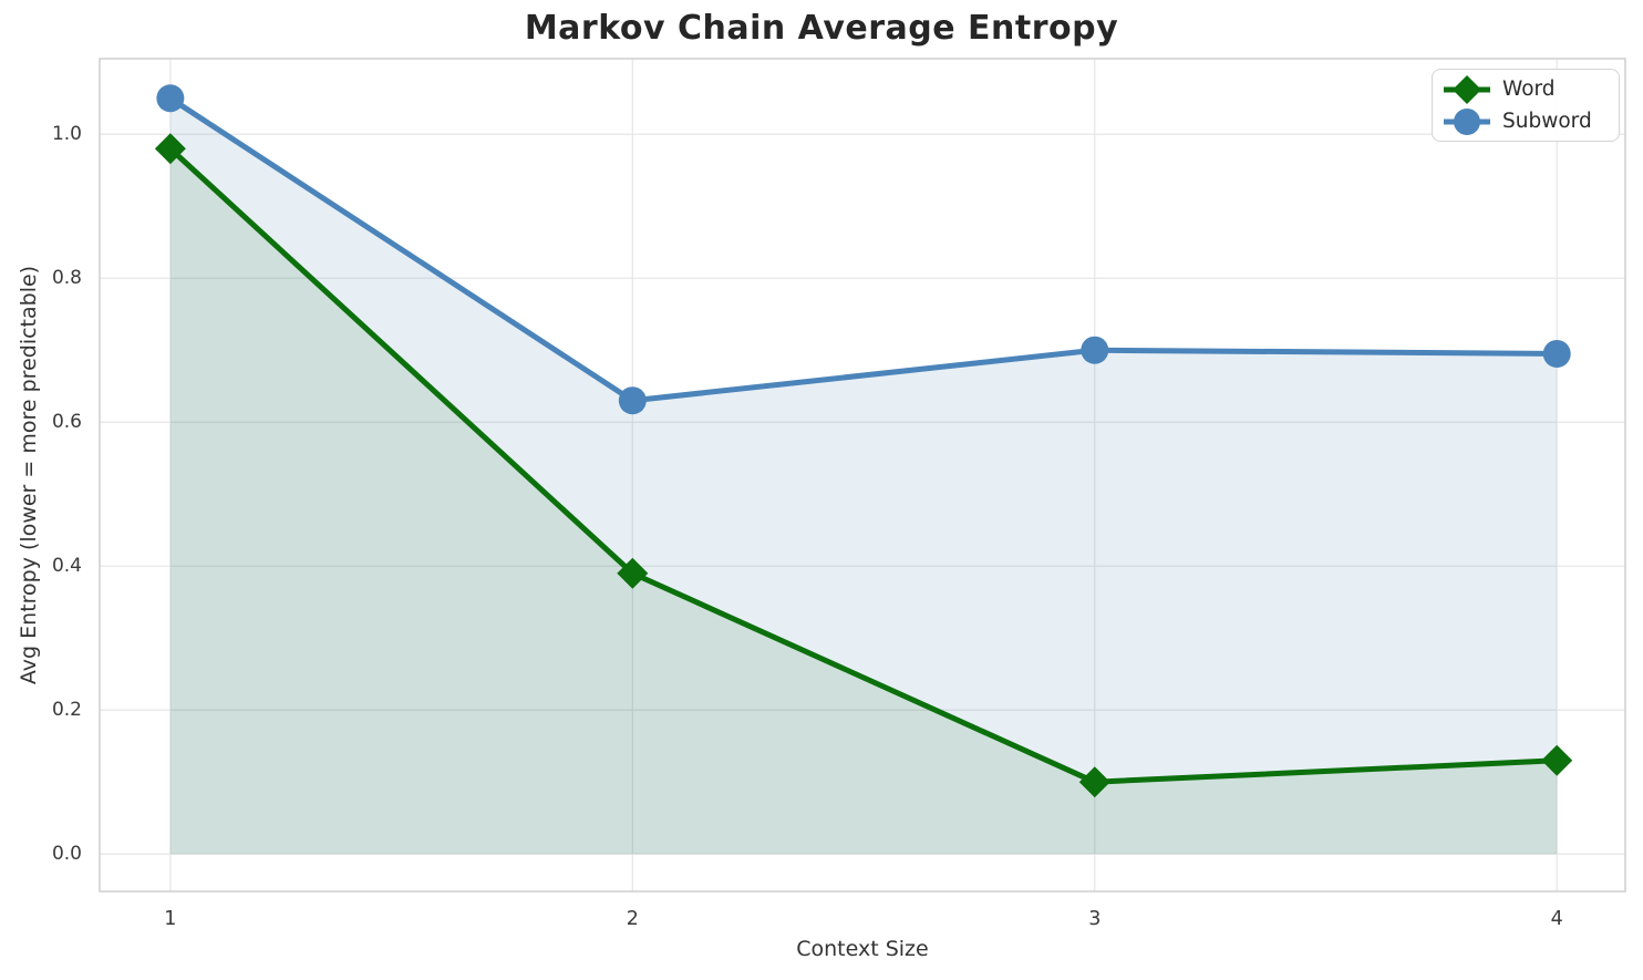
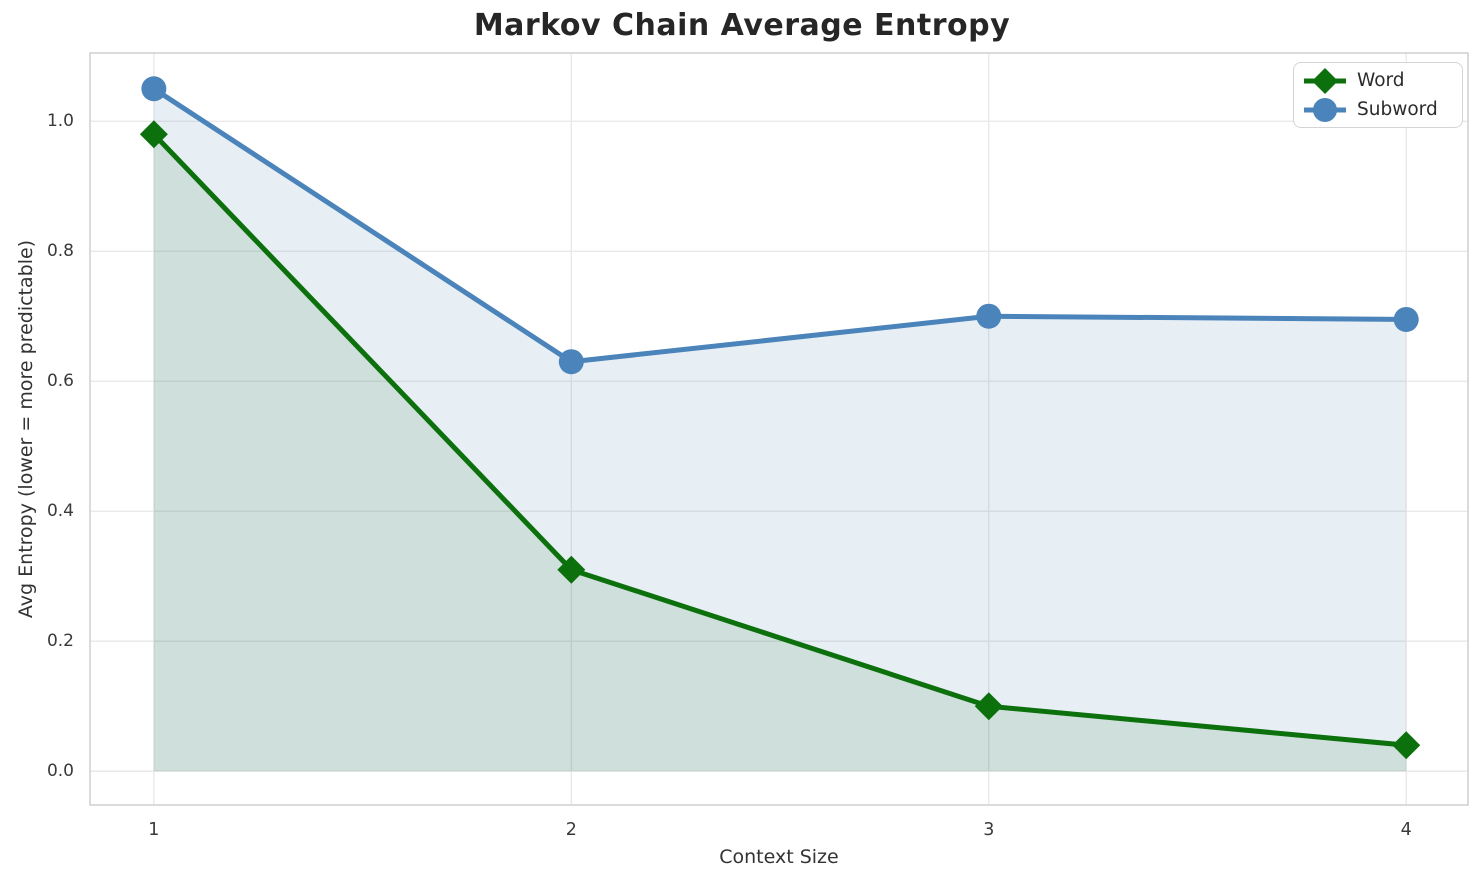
Word/2: 0.39 -> 0.31
Word/4: 0.13 -> 0.04
